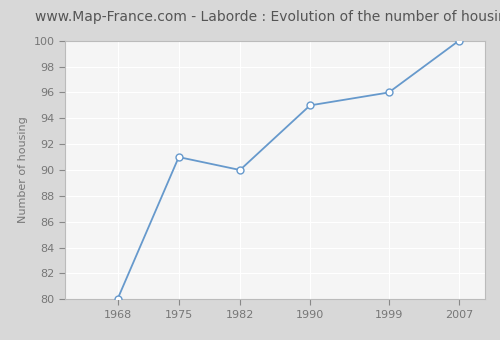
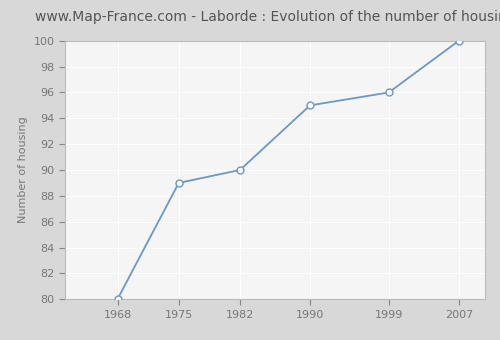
1975: 91 -> 89
